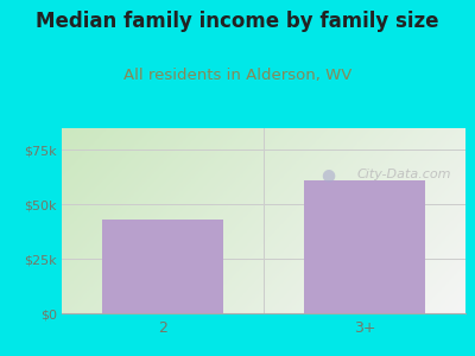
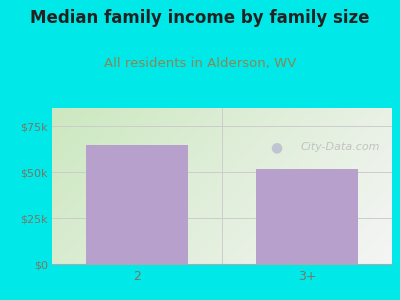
2: $43k -> $65k
3+: $61k -> $52k
